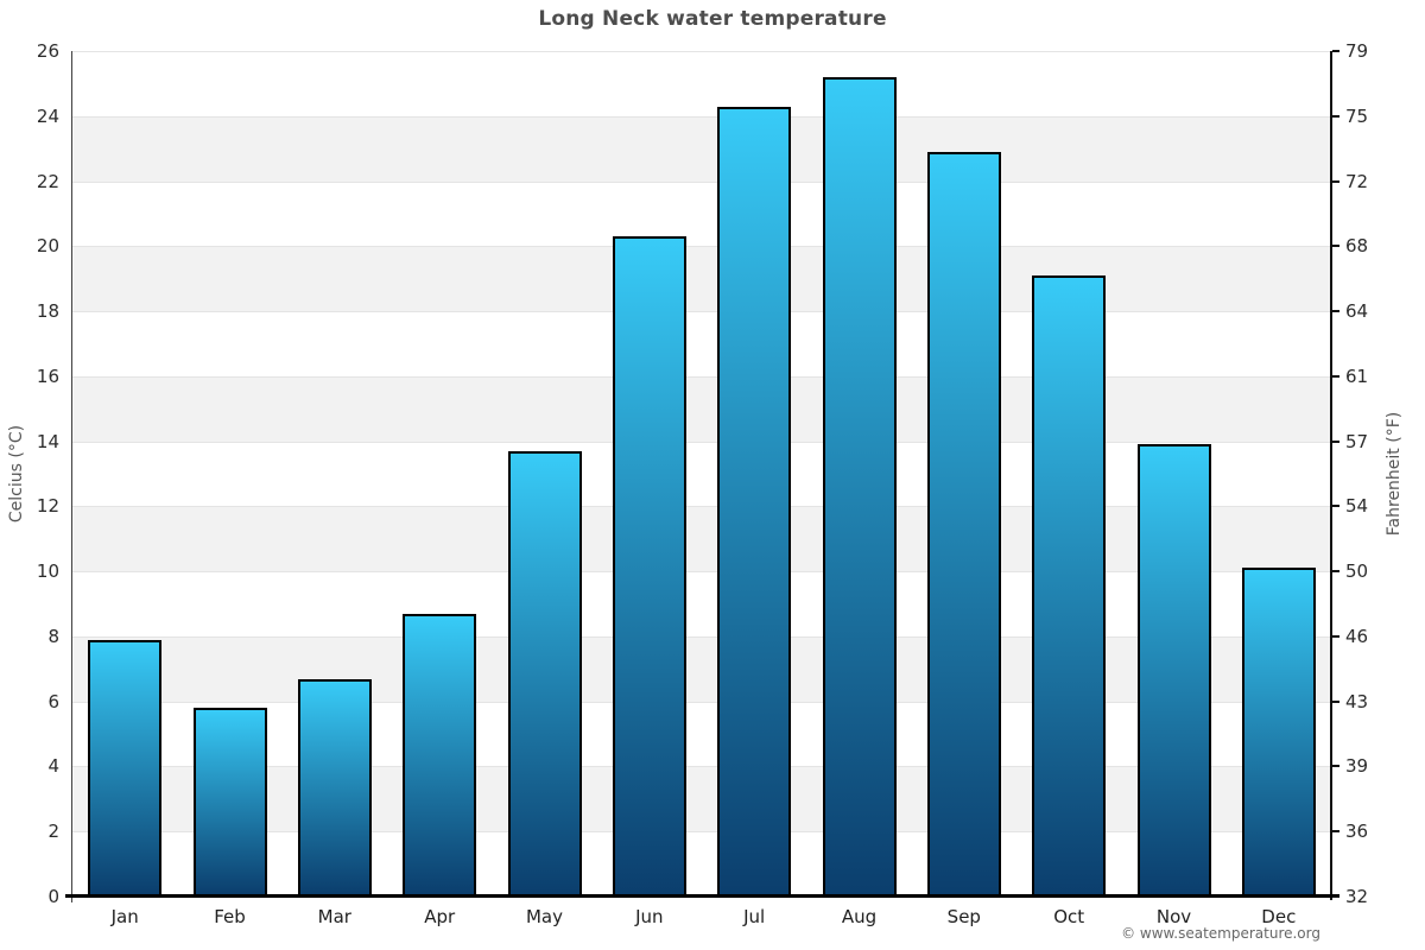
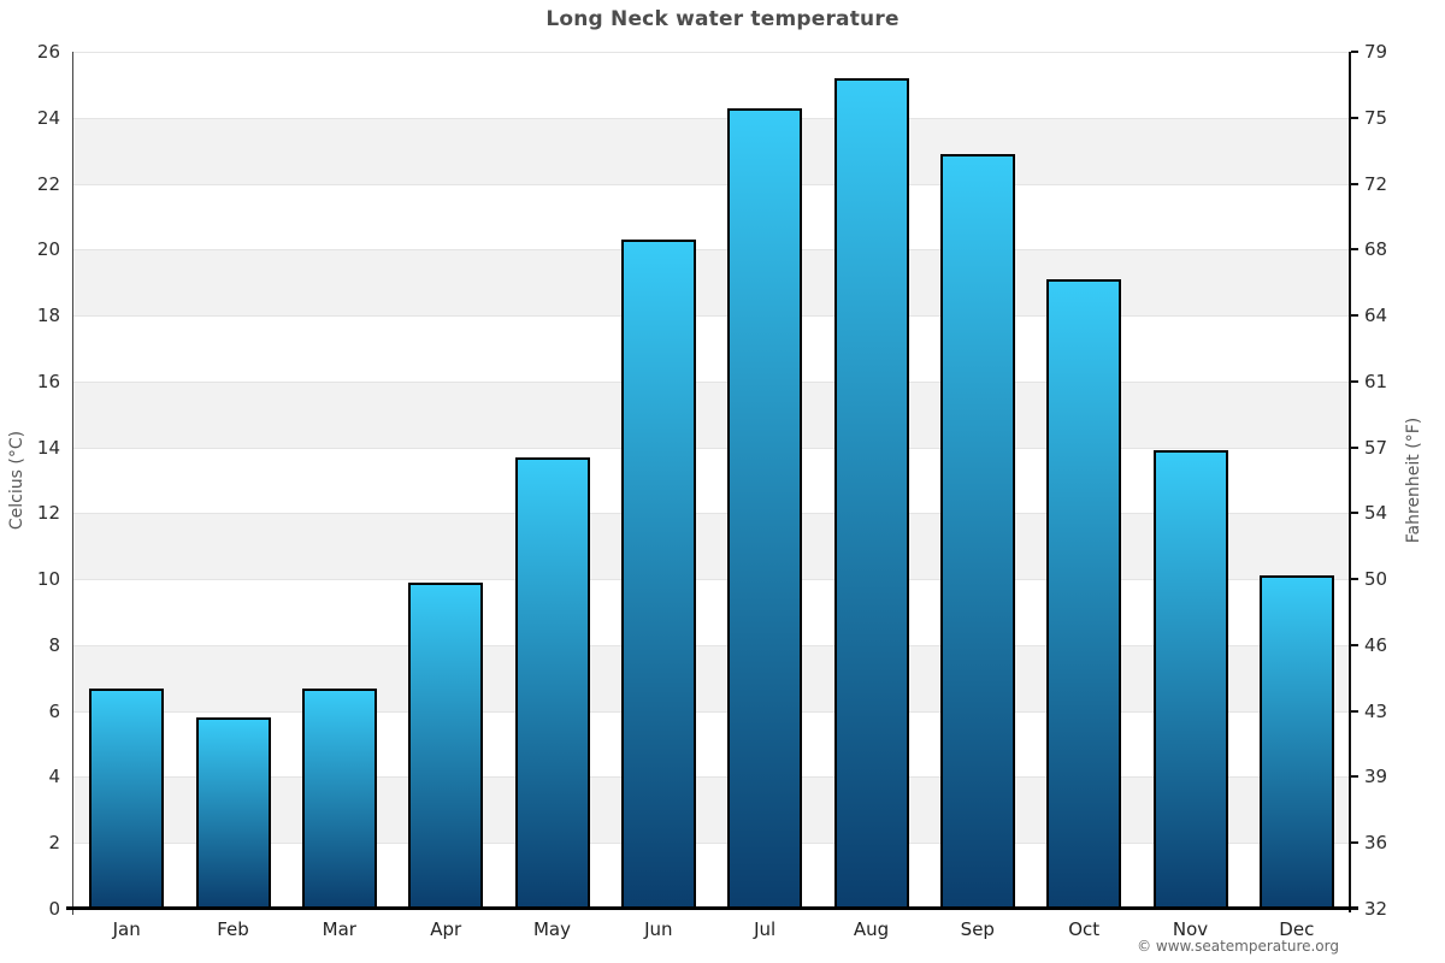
Jan: 7.9 -> 6.7
Apr: 8.7 -> 9.9
